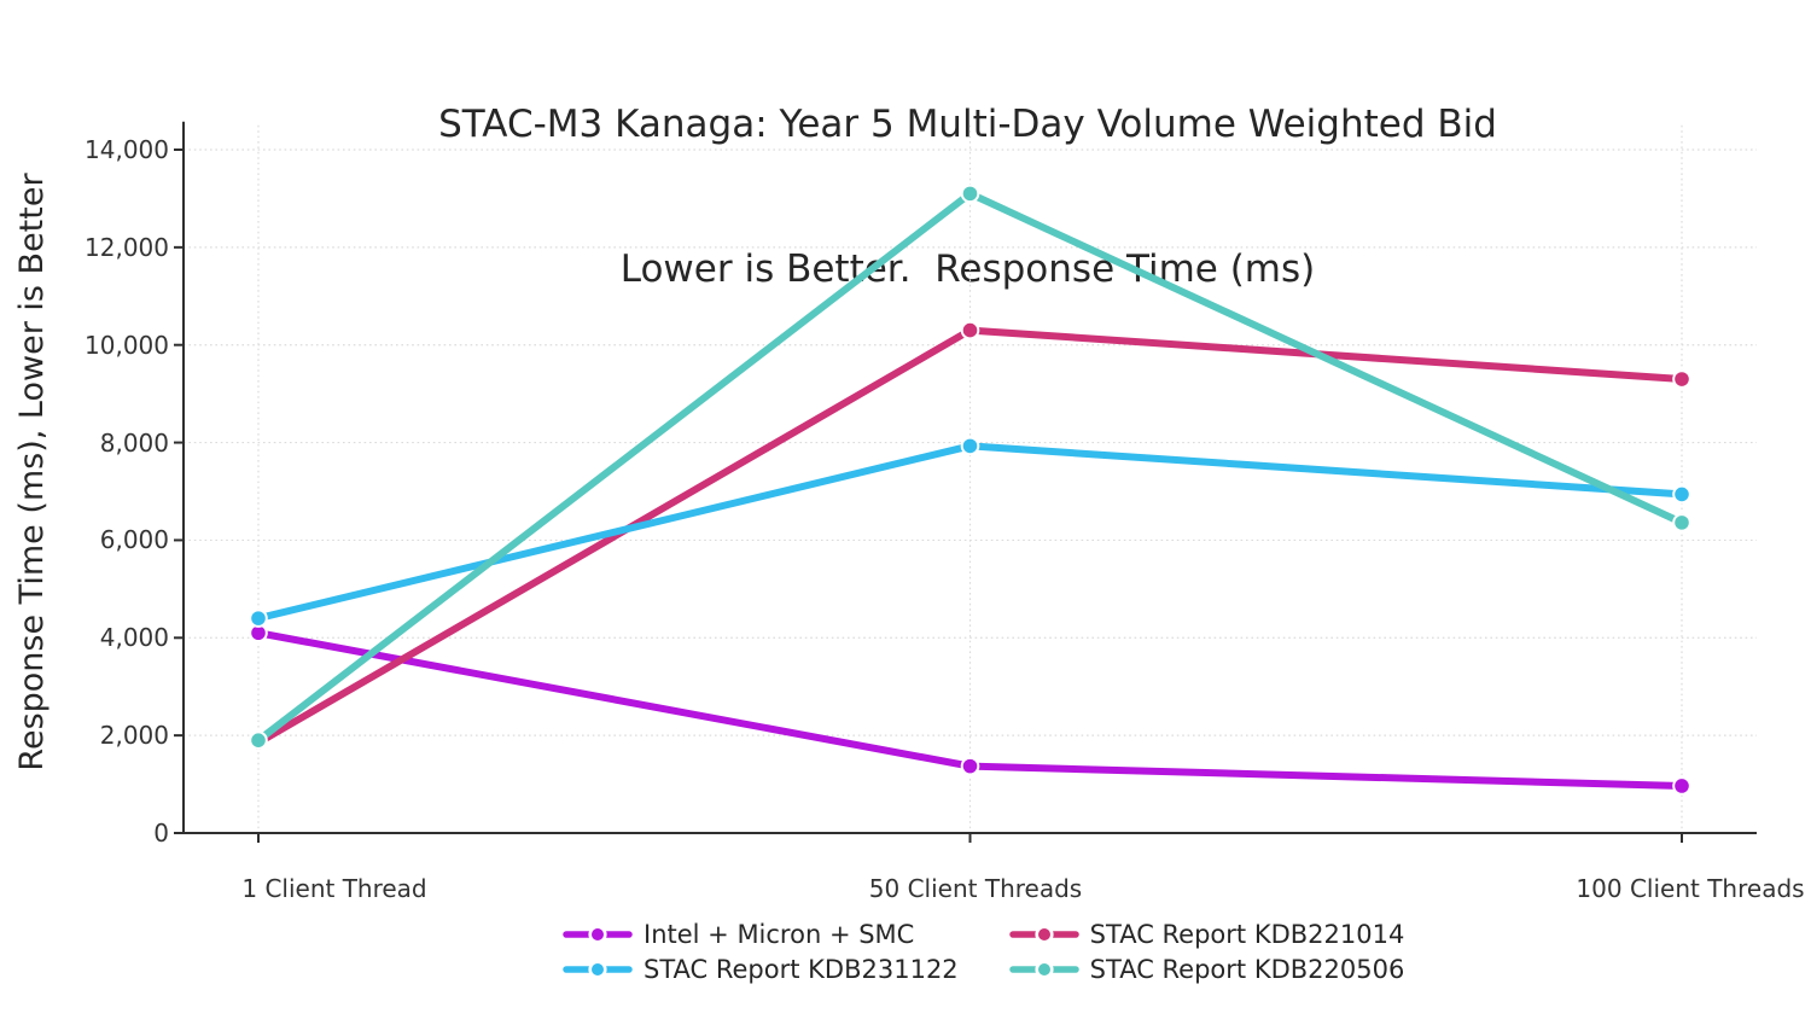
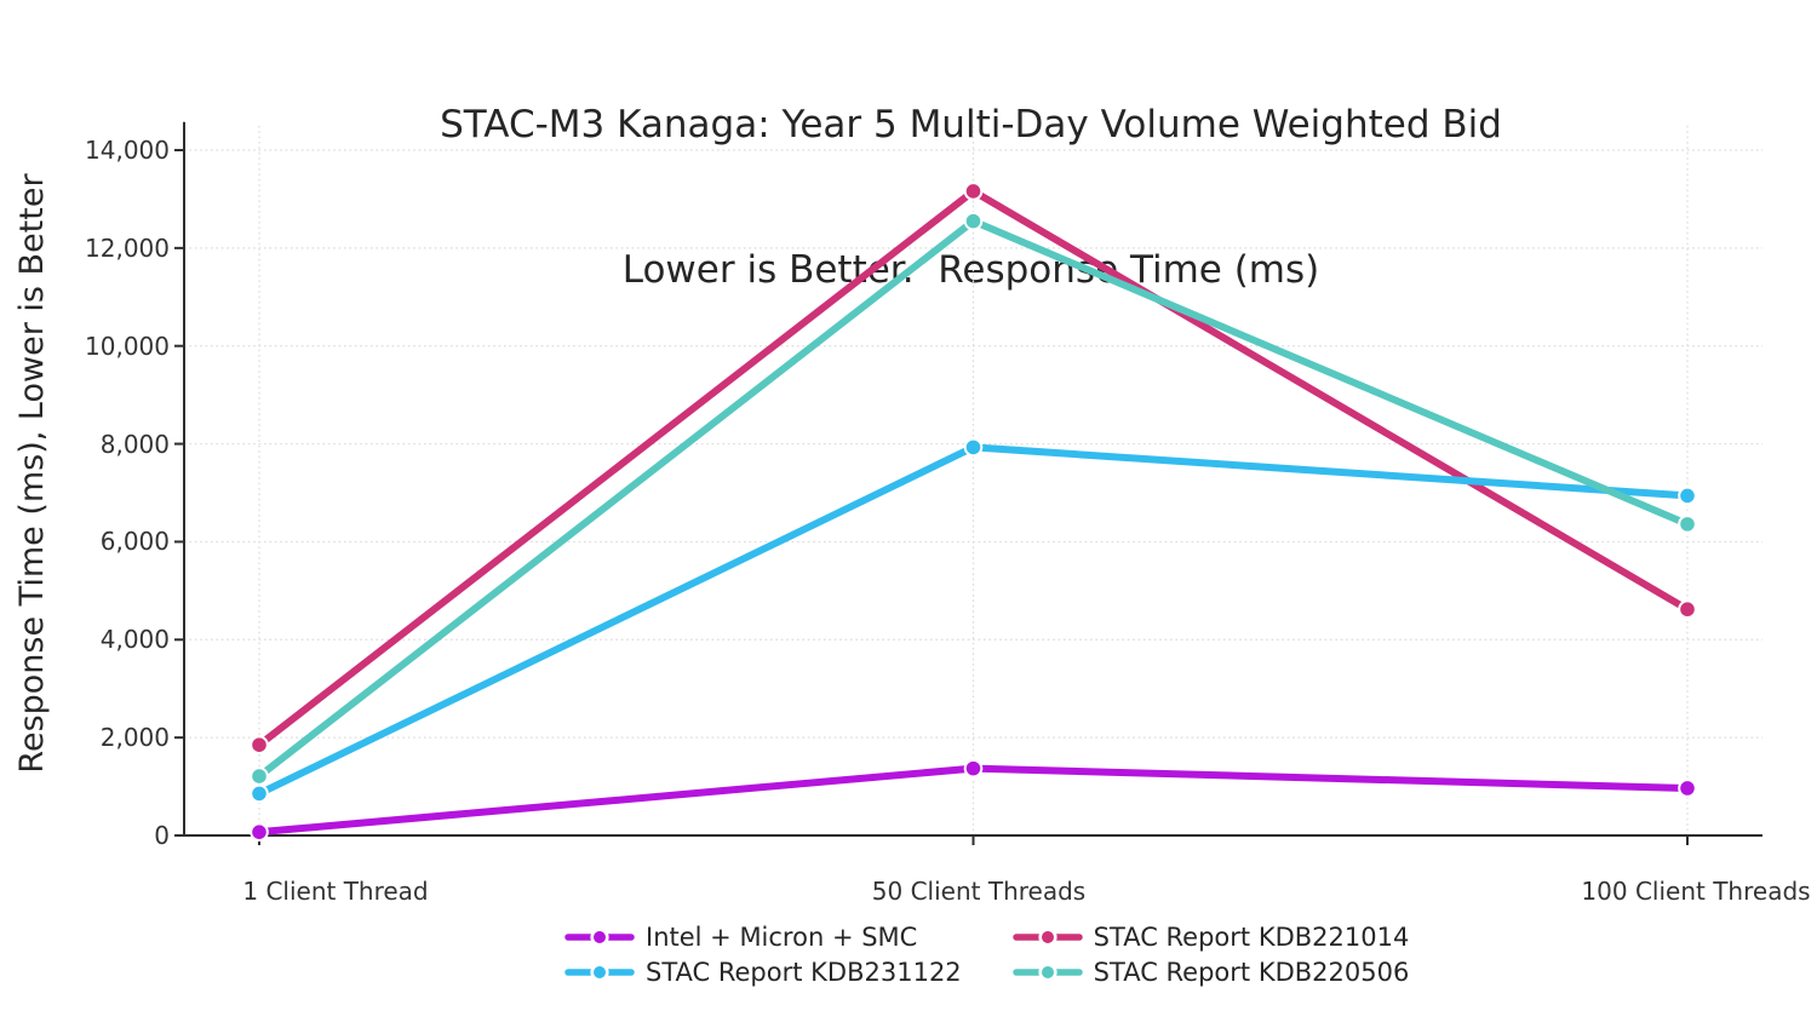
Intel + Micron + SMC/1 Client Thread: 4100 -> 100
STAC Report KDB231122/1 Client Thread: 4400 -> 900
STAC Report KDB220506/1 Client Thread: 1900 -> 1200
STAC Report KDB221014/50 Client Threads: 10300 -> 13200
STAC Report KDB220506/50 Client Threads: 13100 -> 12600
STAC Report KDB221014/100 Client Threads: 9300 -> 4600
